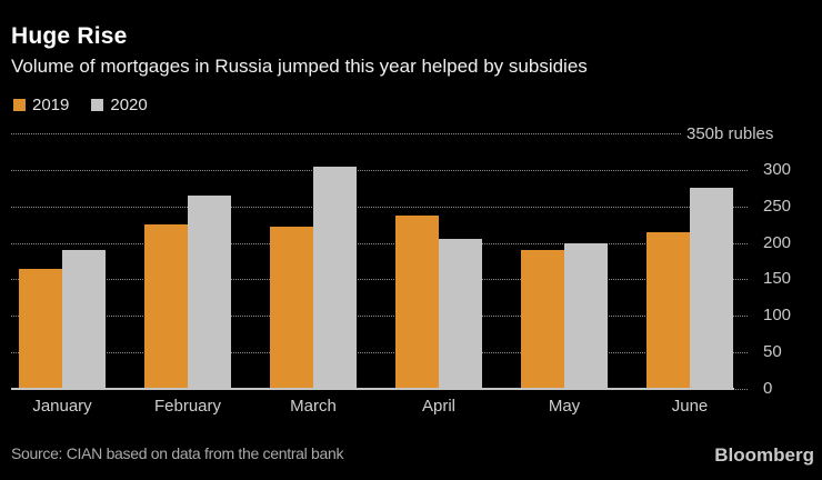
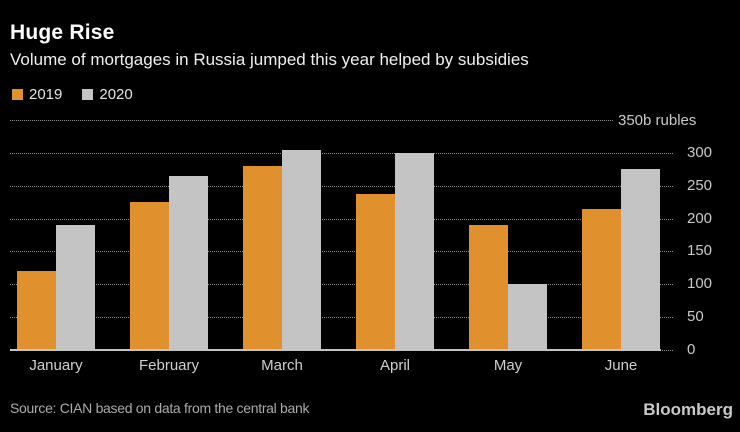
2019/January: 160 -> 120
2019/March: 220 -> 280
2020/April: 200 -> 300
2020/May: 200 -> 100
